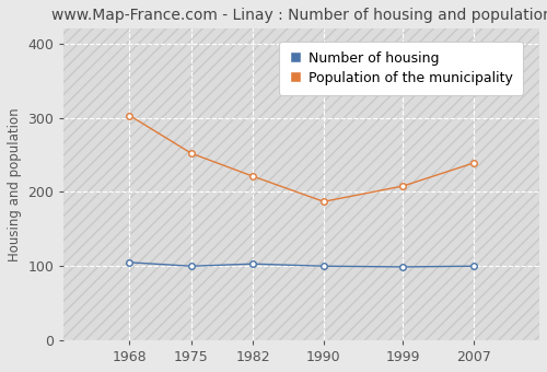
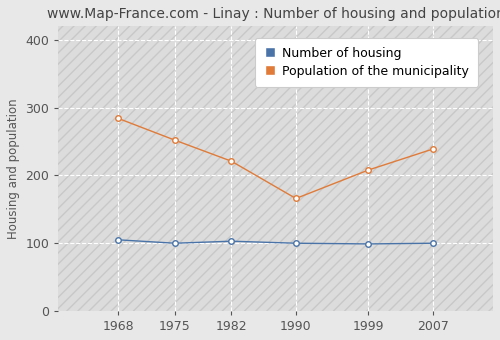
Population of the municipality/1968: 303 -> 284
Population of the municipality/1990: 187 -> 166
